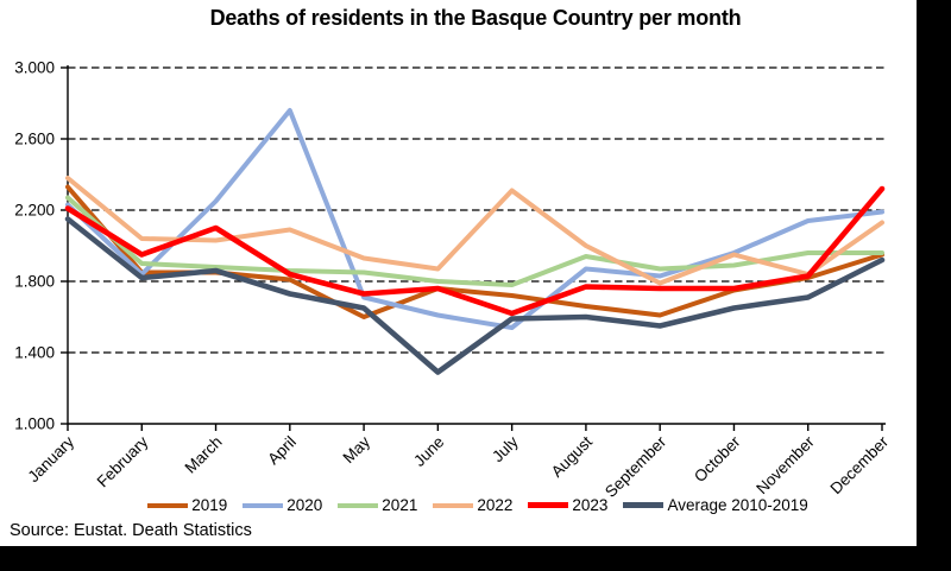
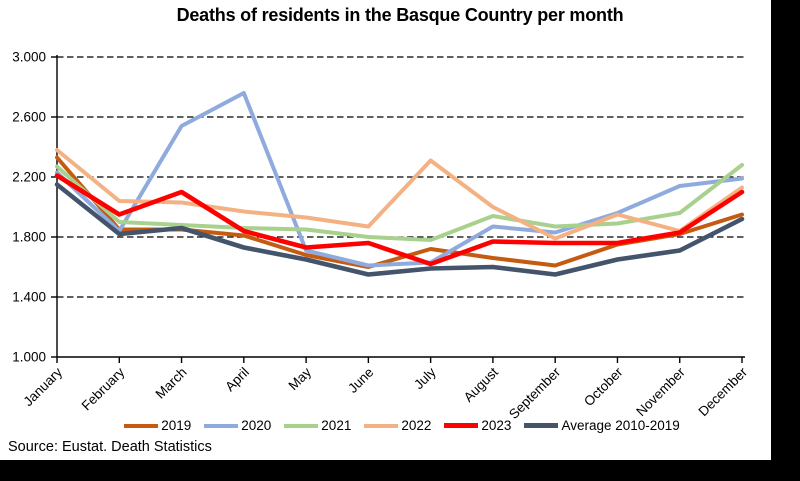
2020/March: 2250 -> 2540
2022/April: 2090 -> 1970
2019/May: 1600 -> 1680
2019/June: 1760 -> 1600
Average 2010-2019/June: 1290 -> 1550
2020/July: 1540 -> 1630
2021/December: 1960 -> 2280
2023/December: 2320 -> 2100
